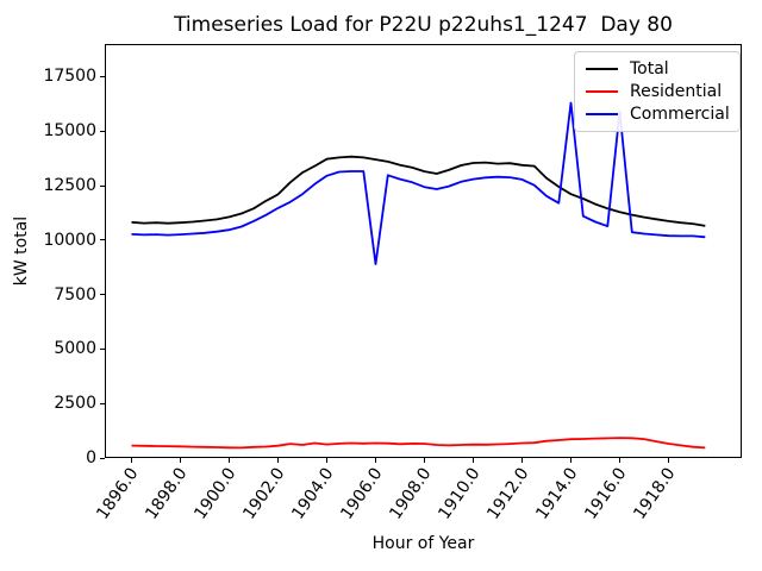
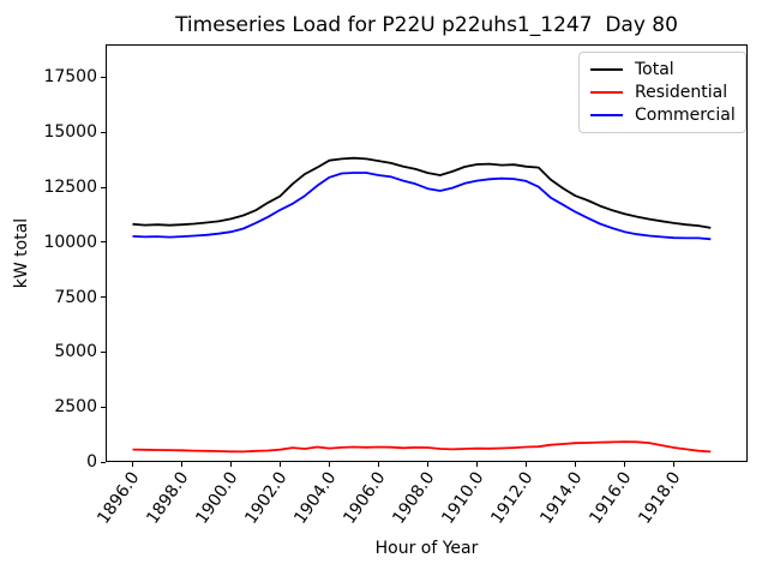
Commercial/1906.0: 8900 -> 13000
Commercial/1914.0: 16300 -> 11400
Commercial/1916.0: 15900 -> 10500
